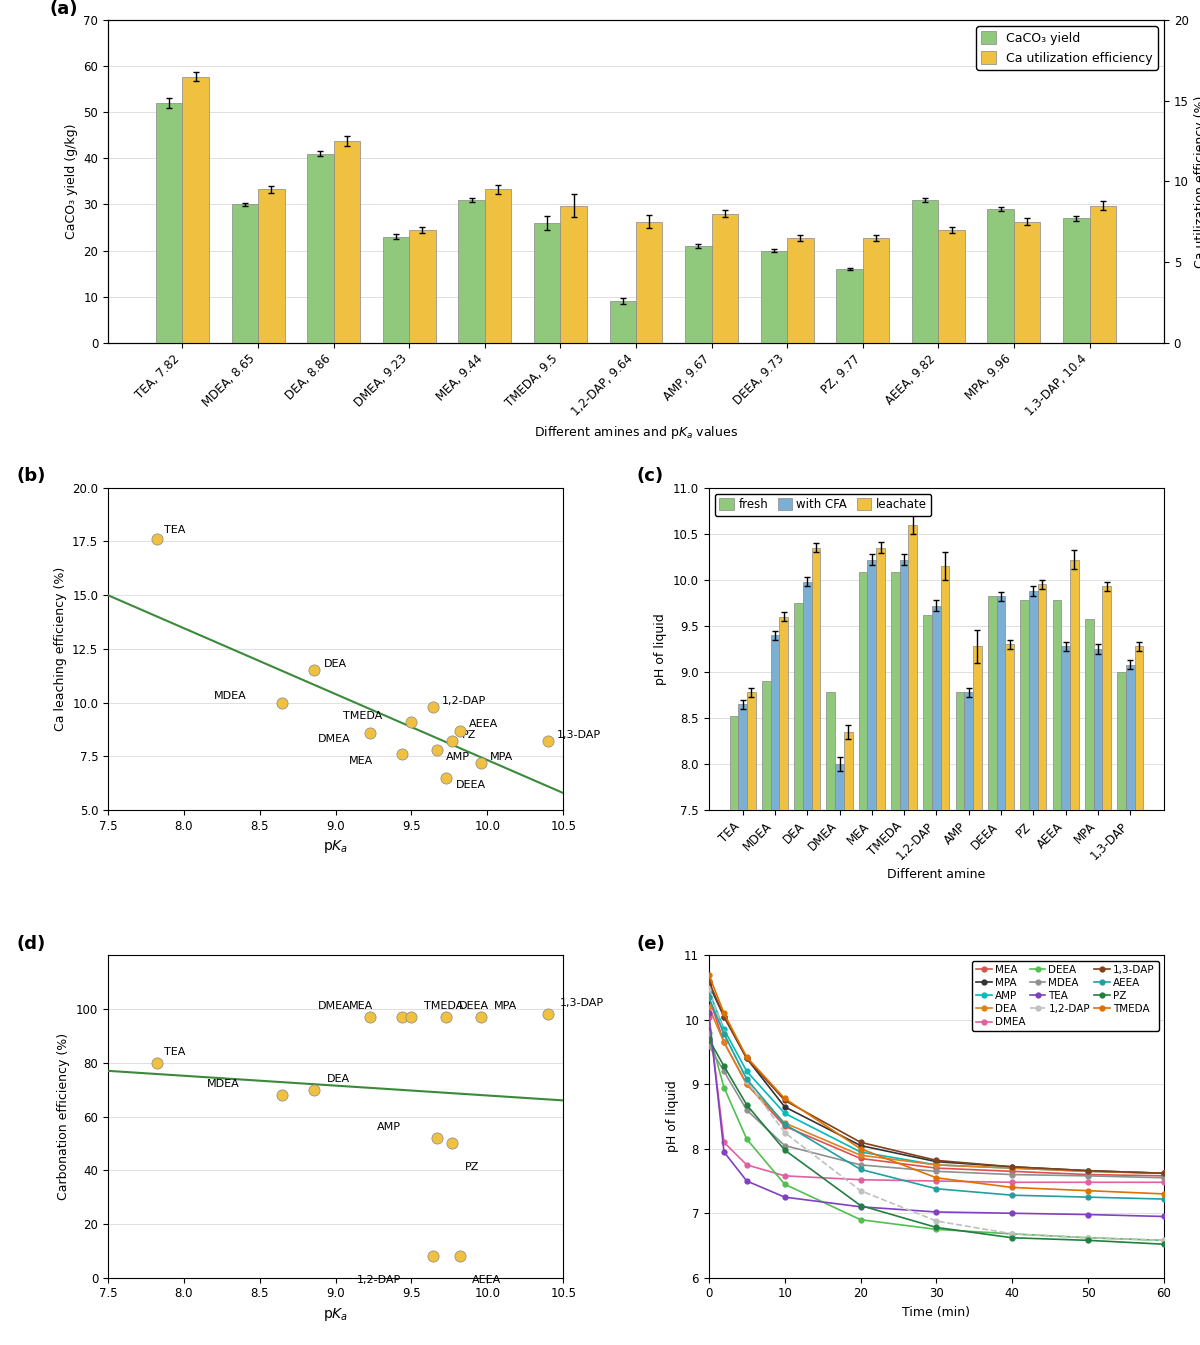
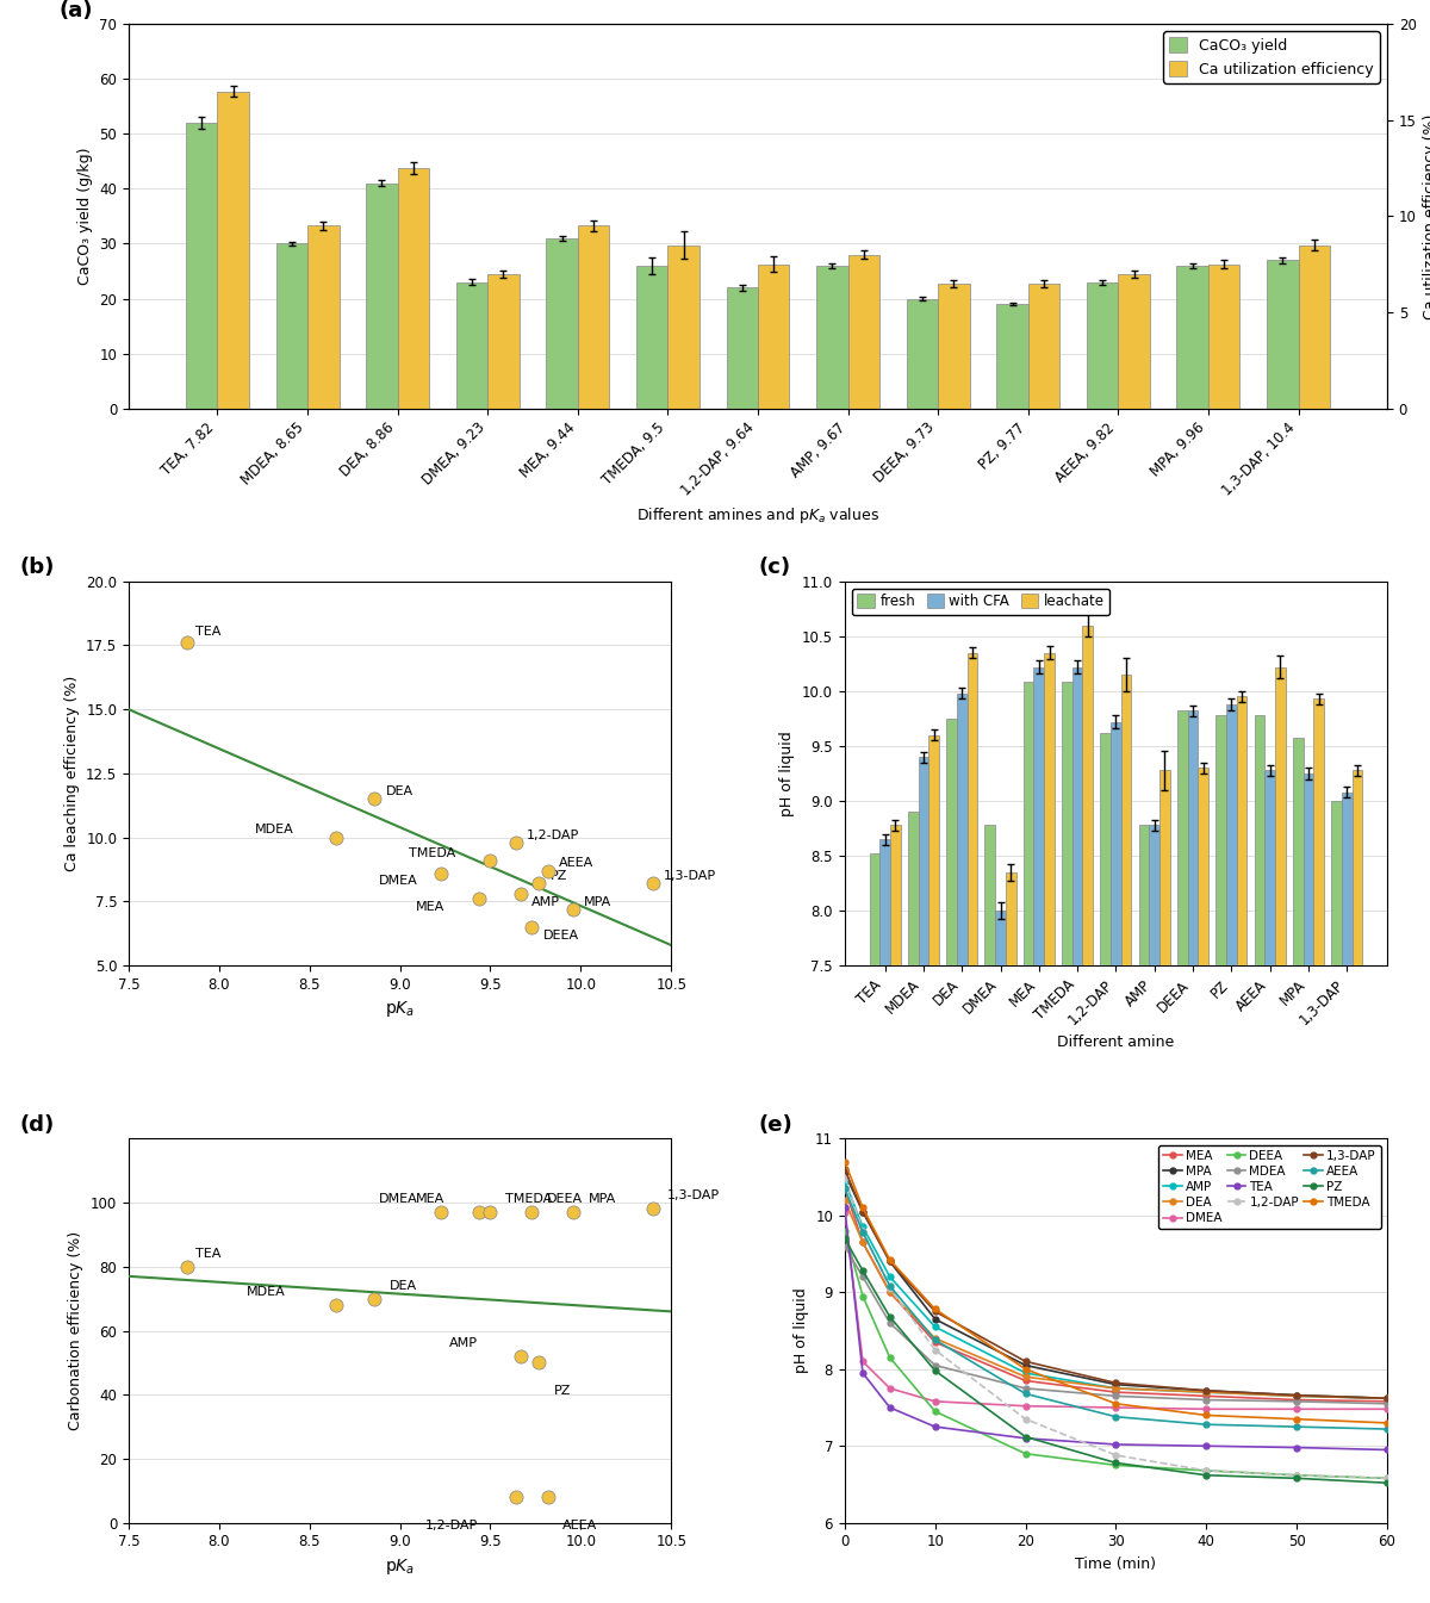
CaCO₃ yield/1,2-DAP, 9.64: 9 -> 22
CaCO₃ yield/AMP, 9.67: 21 -> 26
CaCO₃ yield/PZ, 9.77: 16 -> 19
CaCO₃ yield/AEEA, 9.82: 31 -> 23
CaCO₃ yield/MPA, 9.96: 29 -> 26
